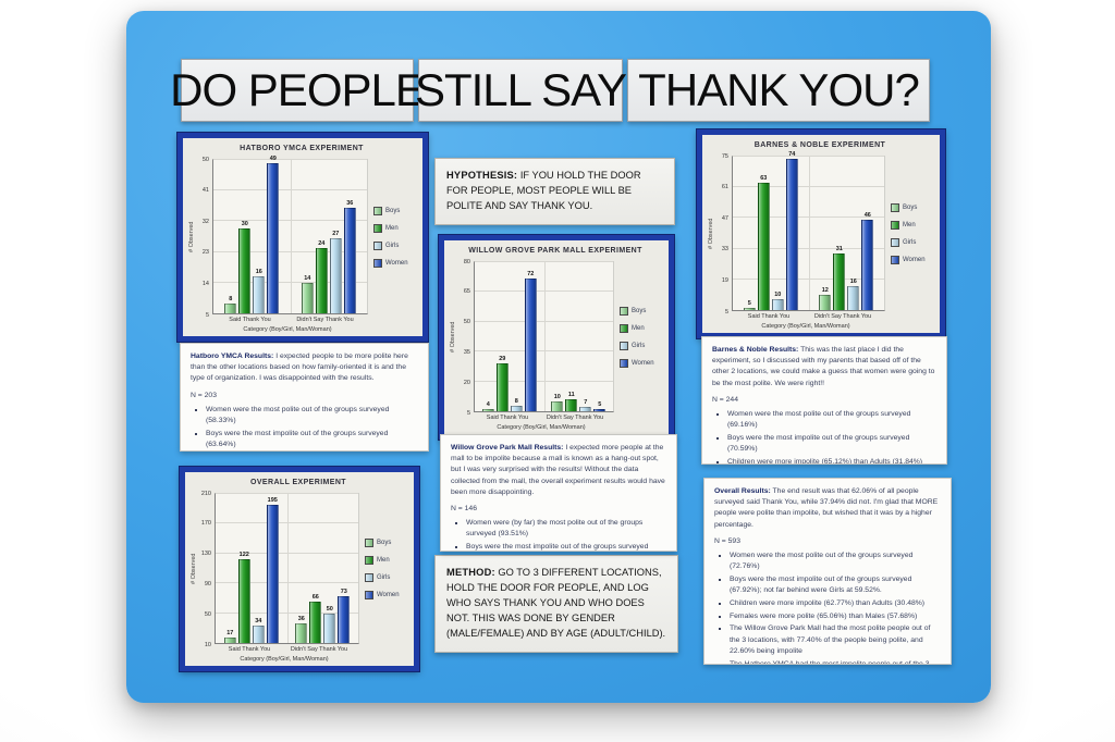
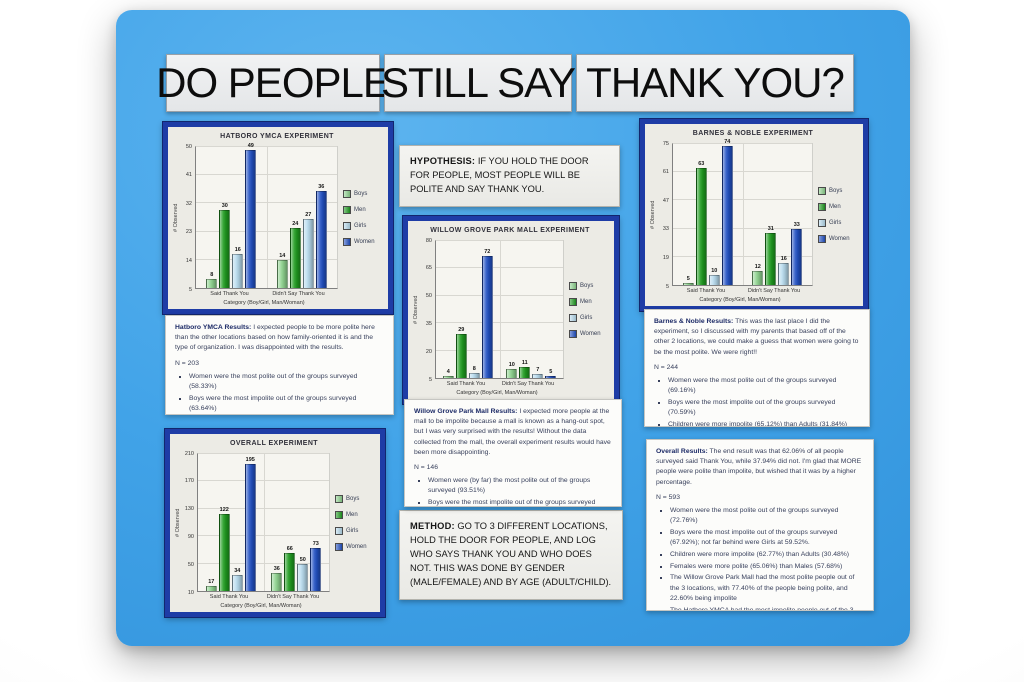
BARNES & NOBLE EXPERIMENT/Women/Didn't Say Thank You: 46 -> 33
